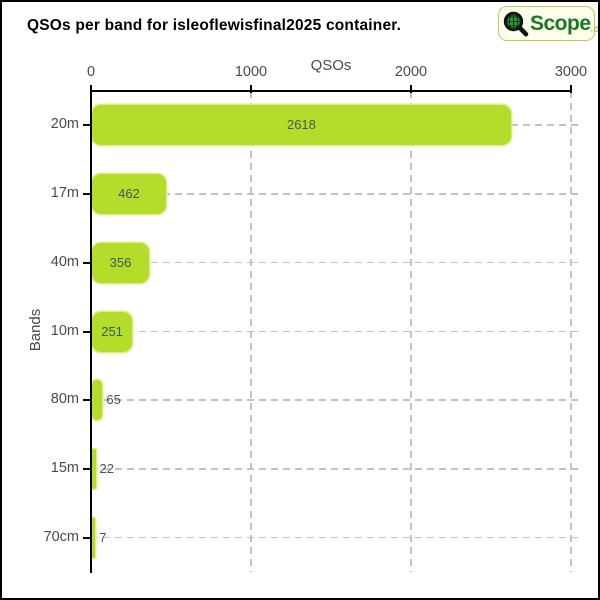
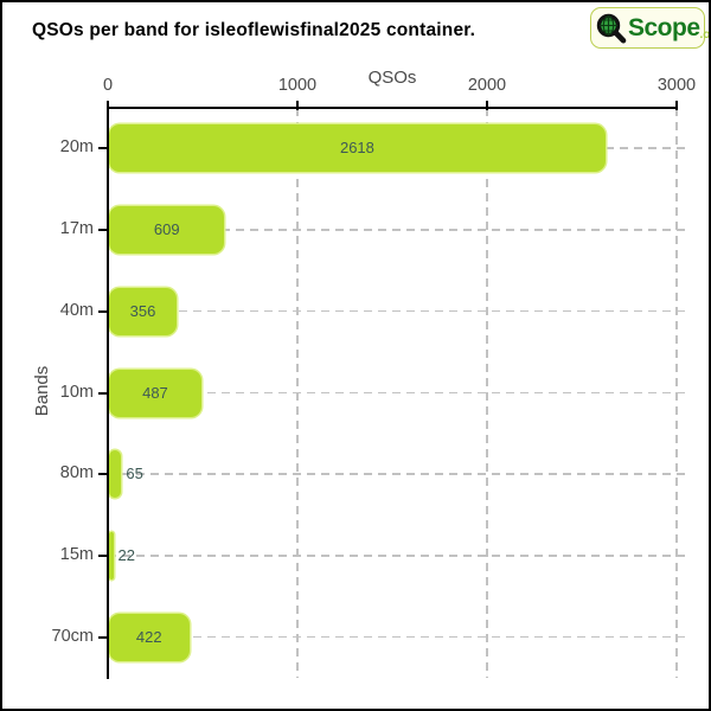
17m: 462 -> 609
10m: 251 -> 487
70cm: 7 -> 422
